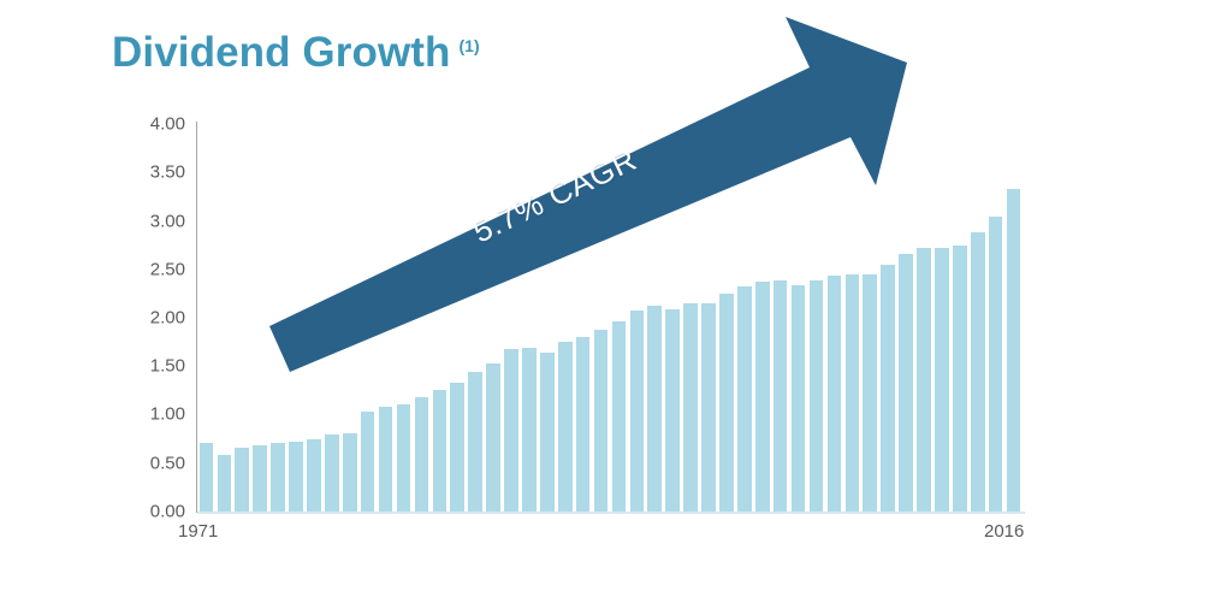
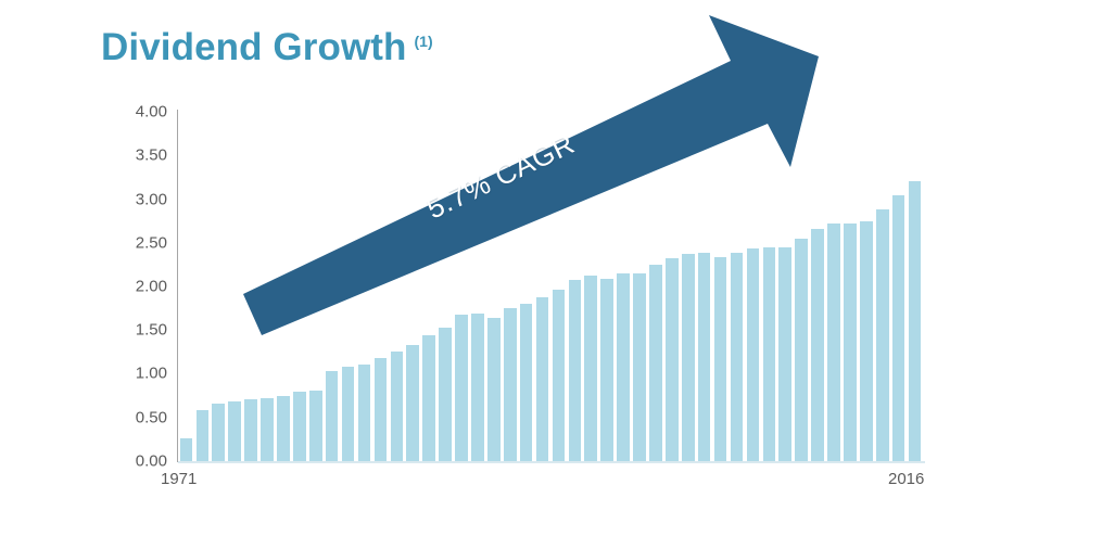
1971: 0.7 -> 0.3
2016: 3.3 -> 3.2
